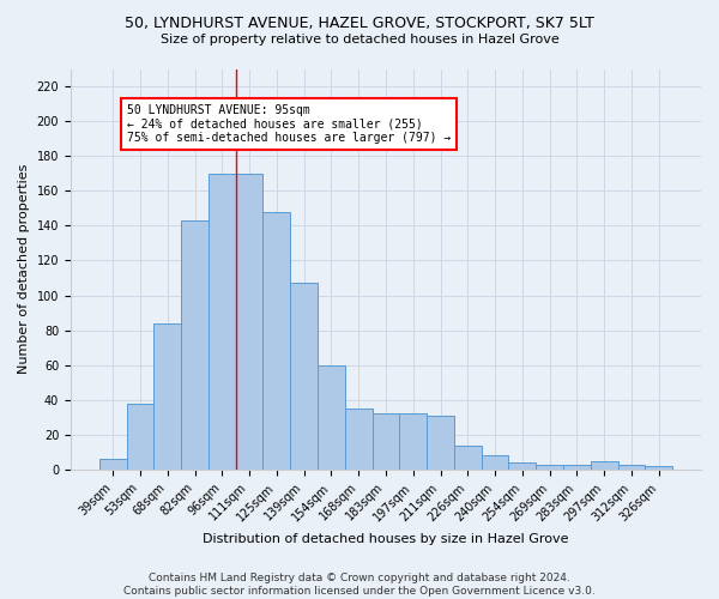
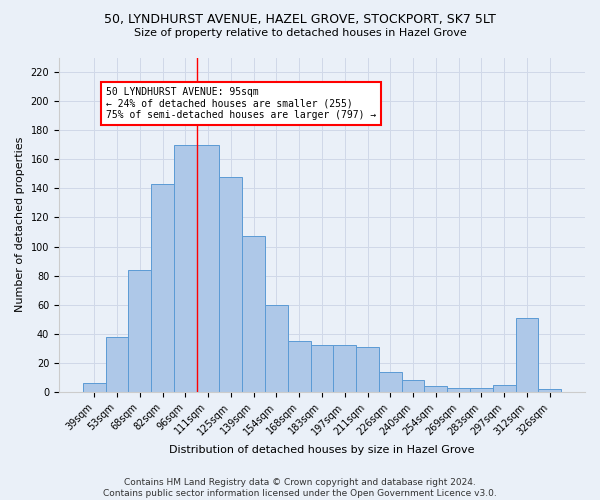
312sqm: 3 -> 51
